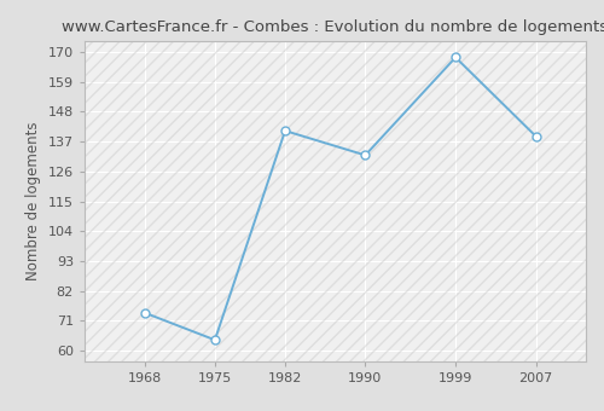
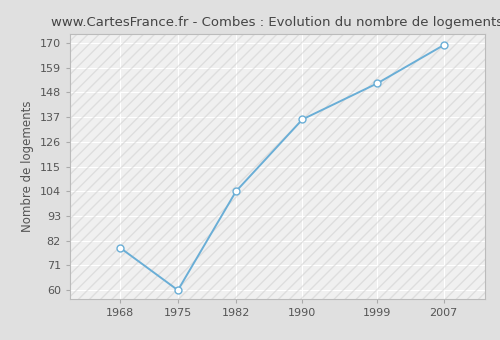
1968: 74 -> 79
1975: 64 -> 60
1982: 141 -> 104
1990: 132 -> 136
1999: 168 -> 152
2007: 139 -> 169
